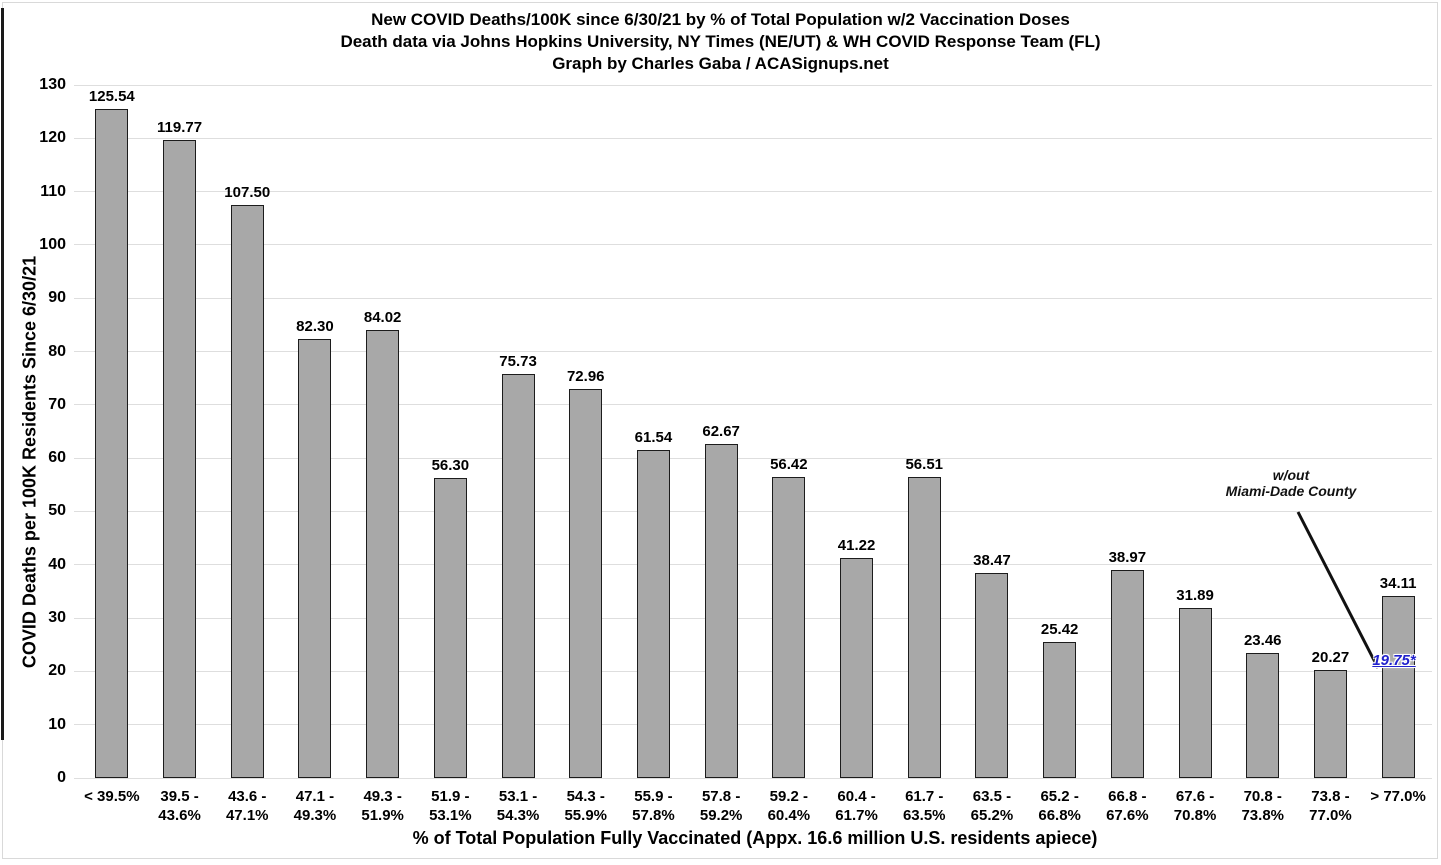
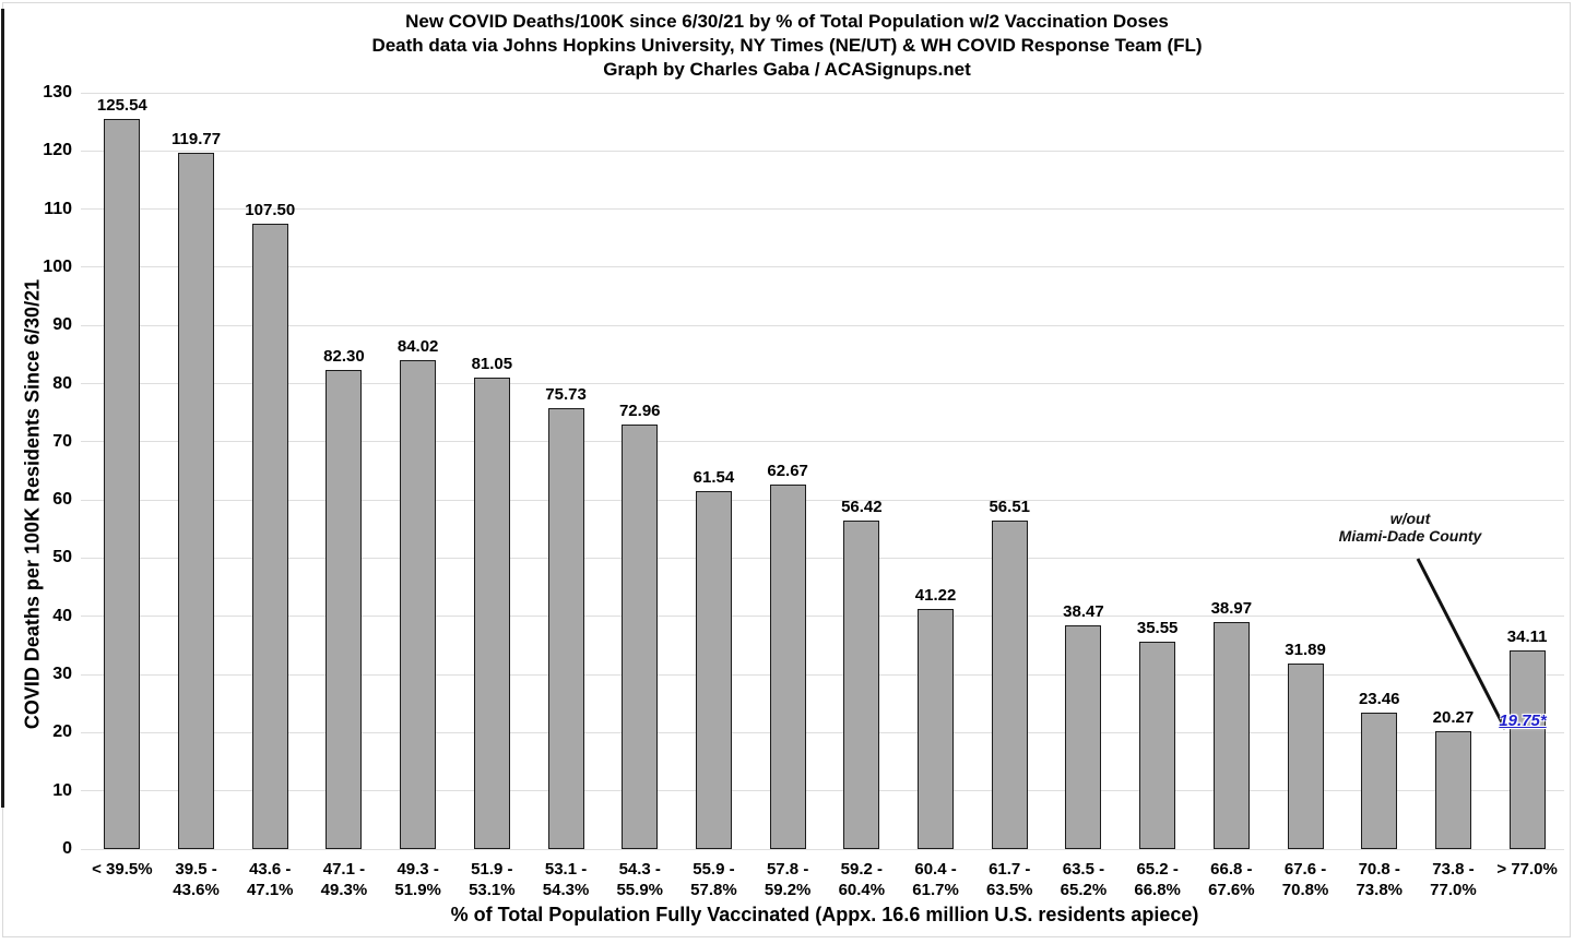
51.9 - 53.1%: 56.30 -> 81.05
65.2 - 66.8%: 25.42 -> 35.55
